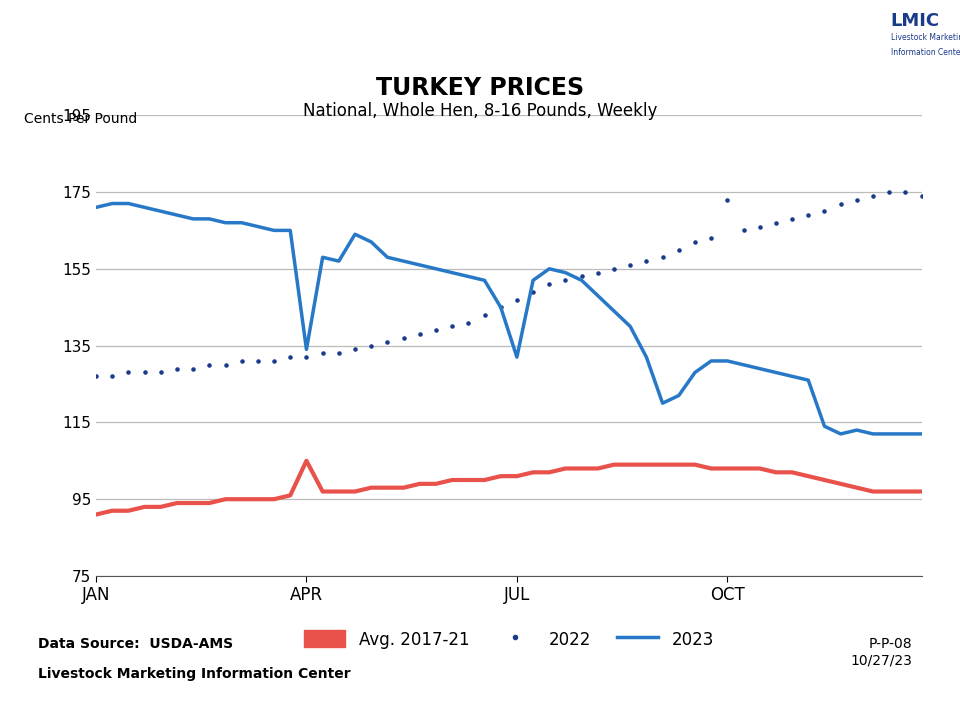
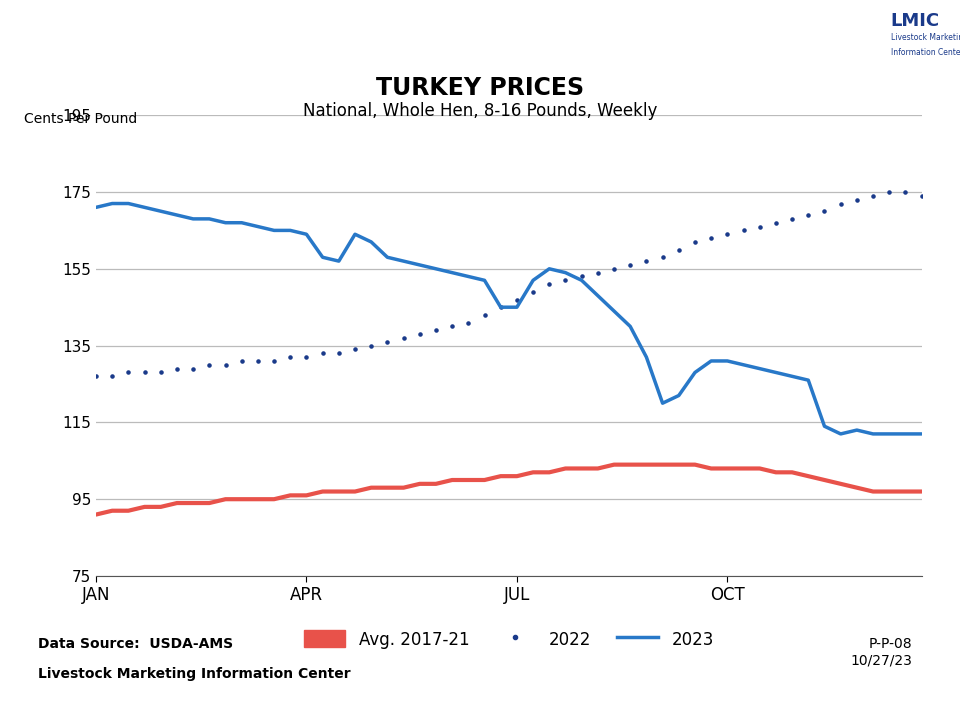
Avg. 2017-21/APR: 105 -> 96
2023/APR: 134 -> 164
2023/JUL: 132 -> 145
2022/OCT: 173 -> 164
